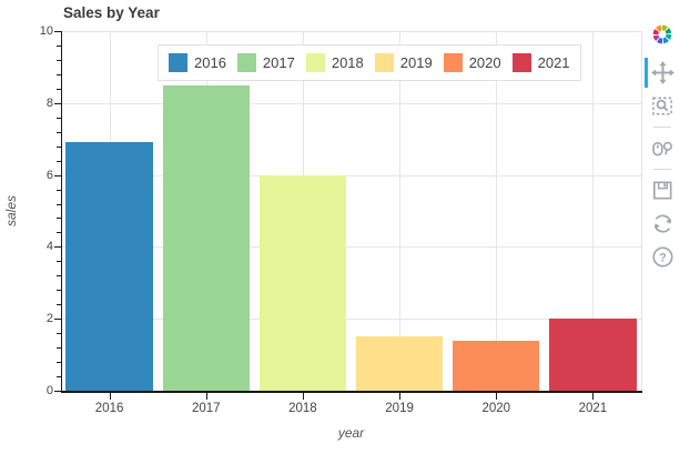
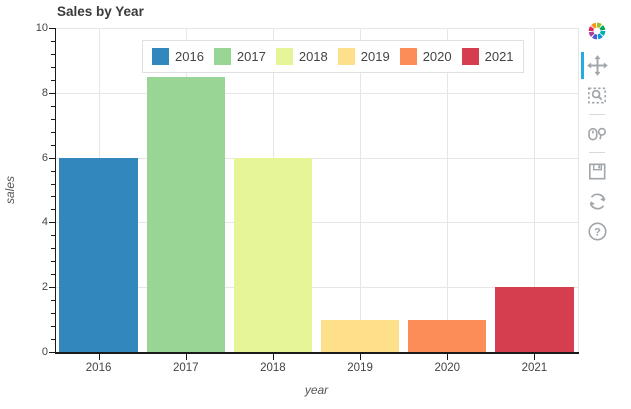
2016: 6.9 -> 6.0
2019: 1.5 -> 1.0
2020: 1.4 -> 1.0
